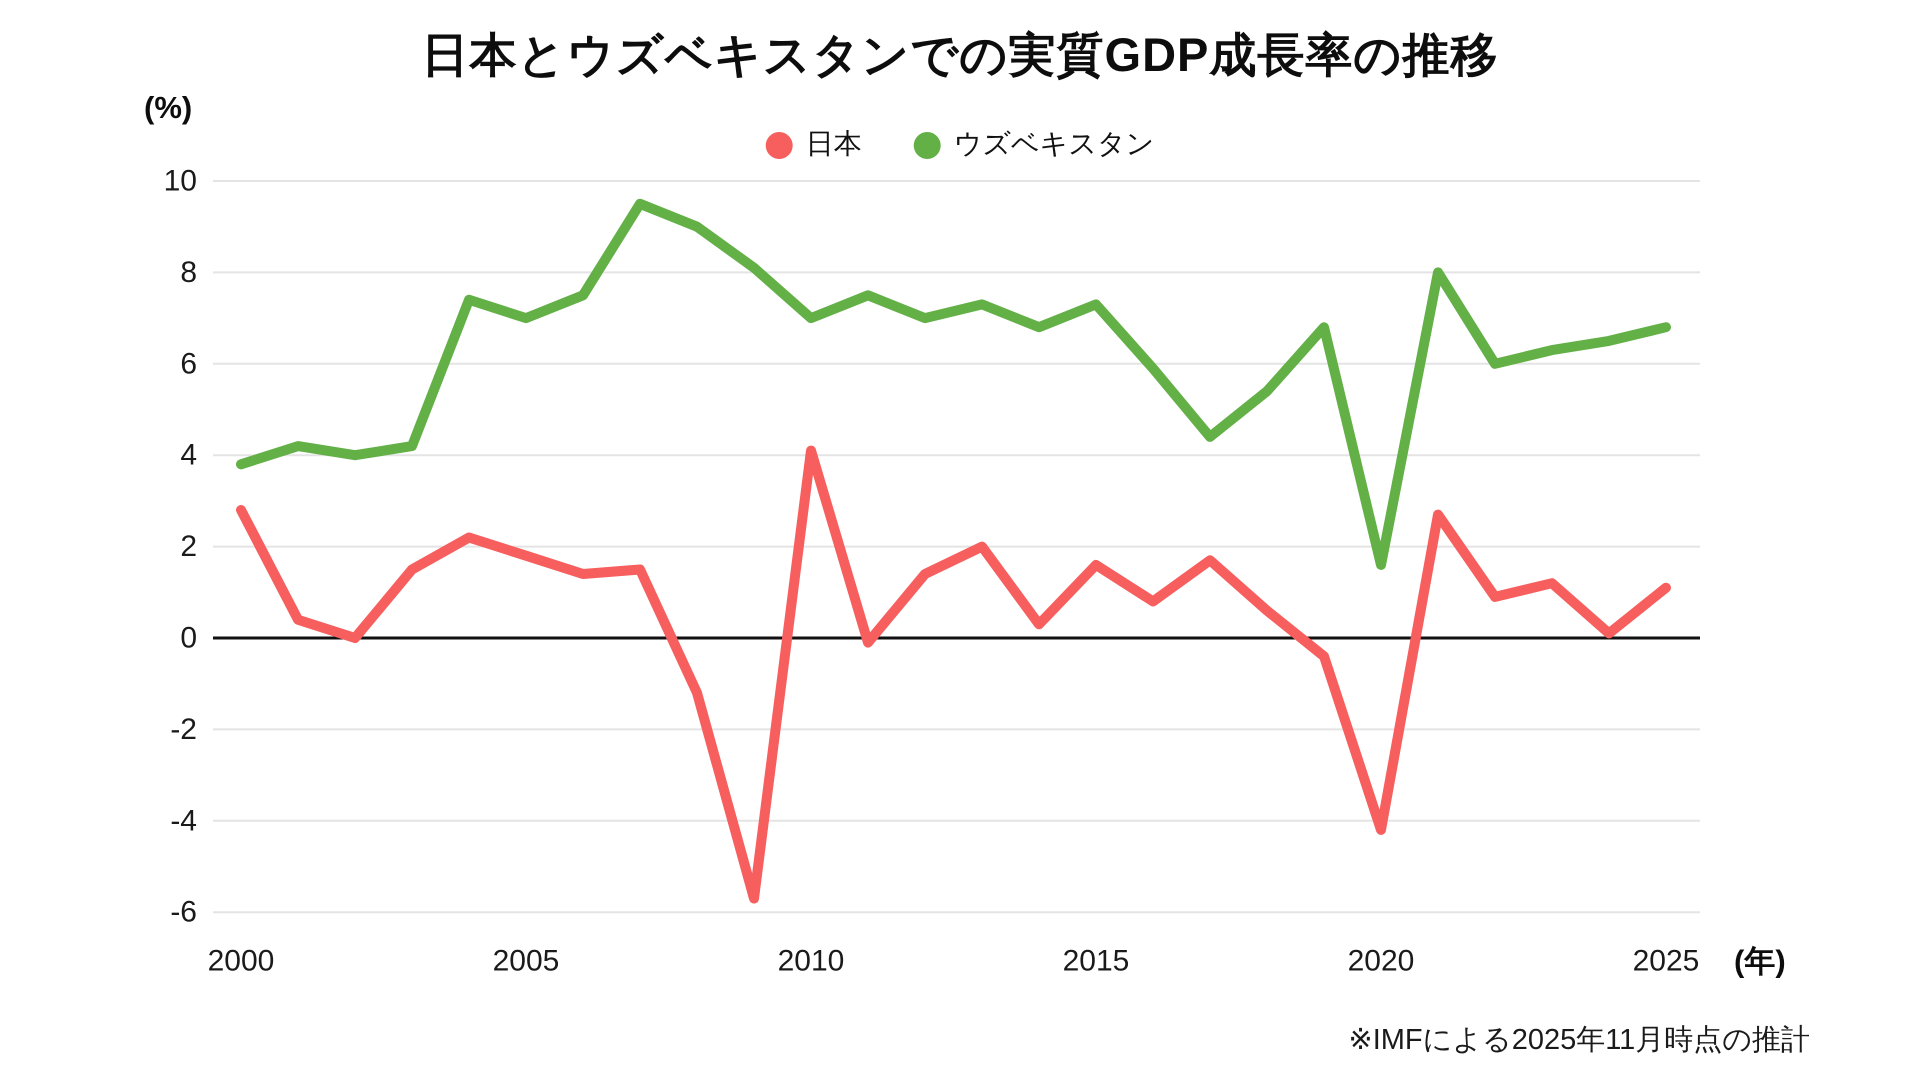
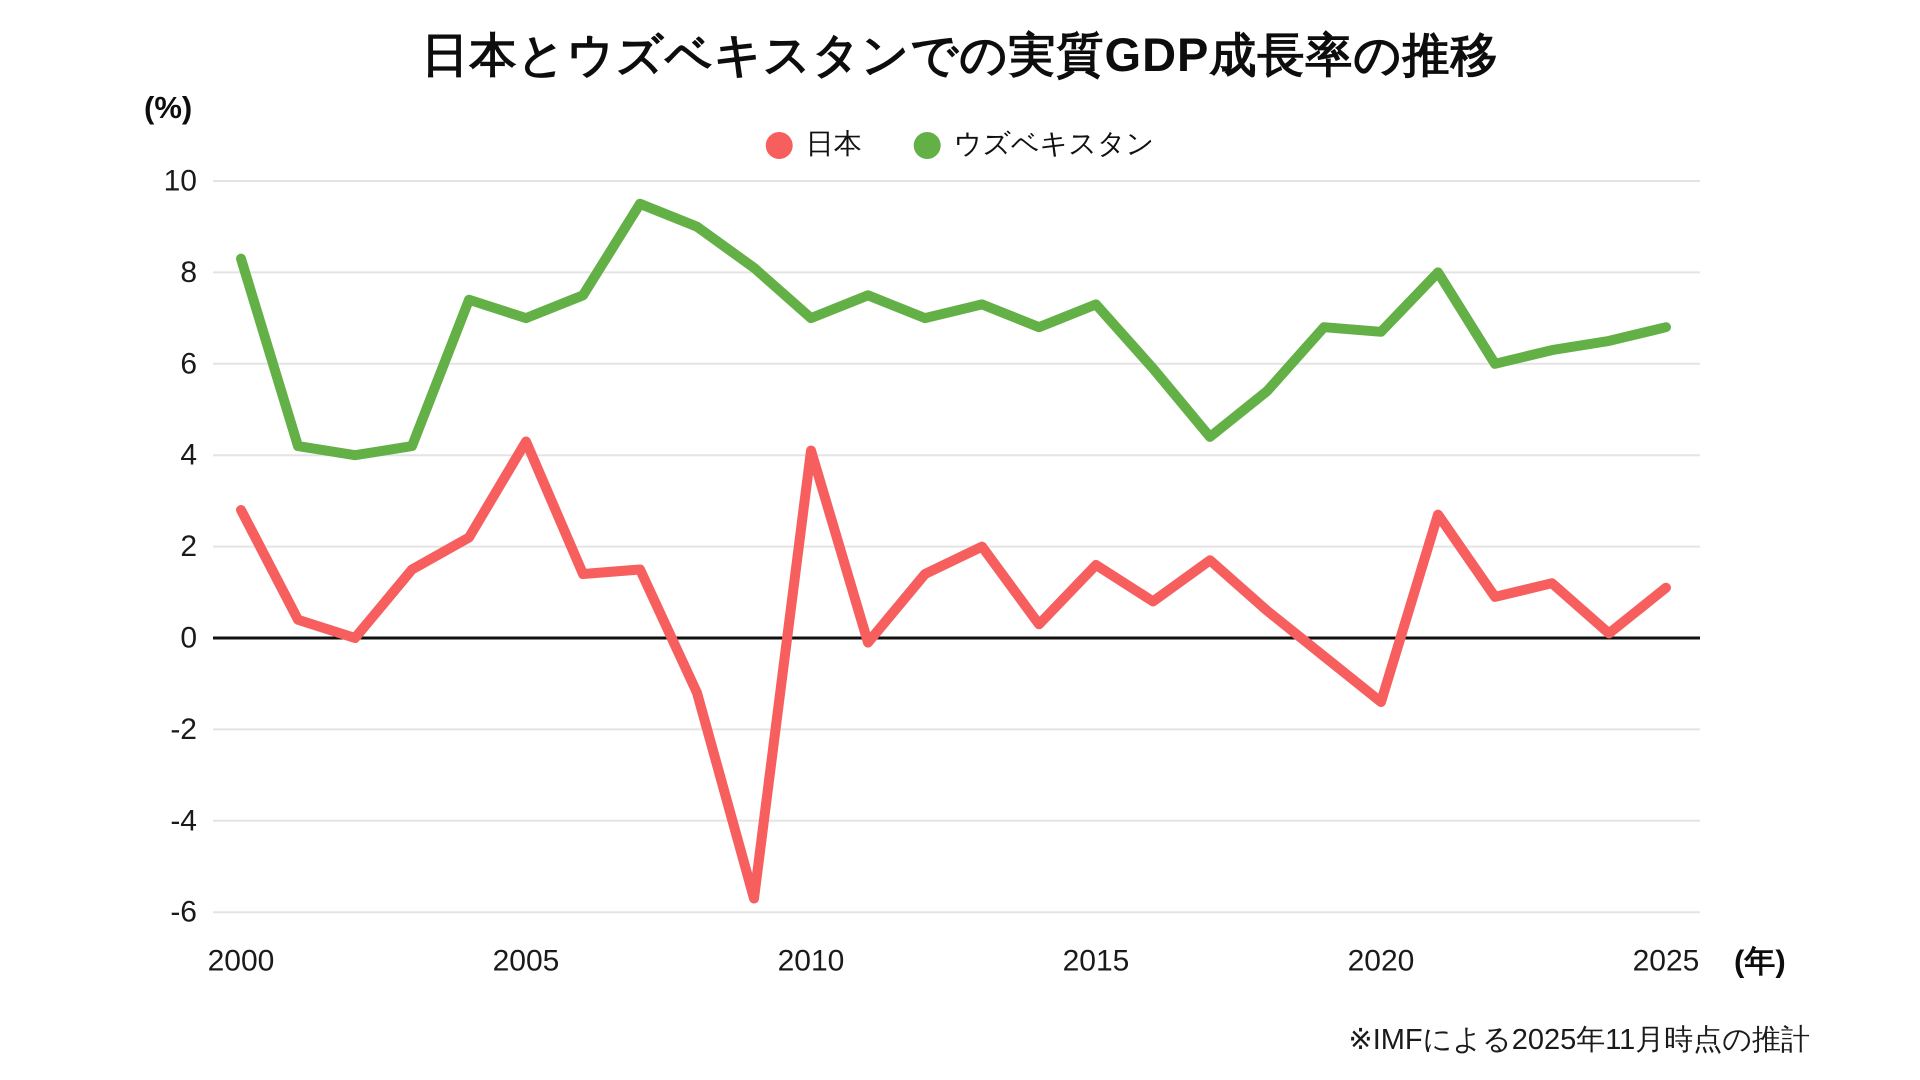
ウズベキスタン/2000: 3.8 -> 8.3
日本/2005: 1.8 -> 4.3
日本/2020: -4.2 -> -1.4
ウズベキスタン/2020: 1.6 -> 6.7
